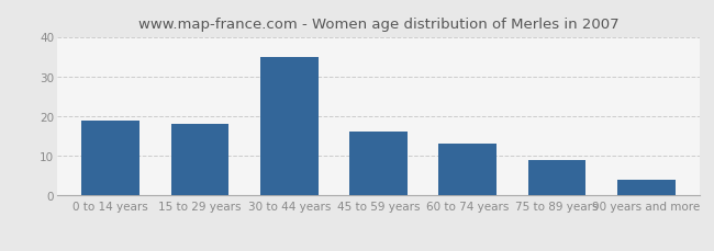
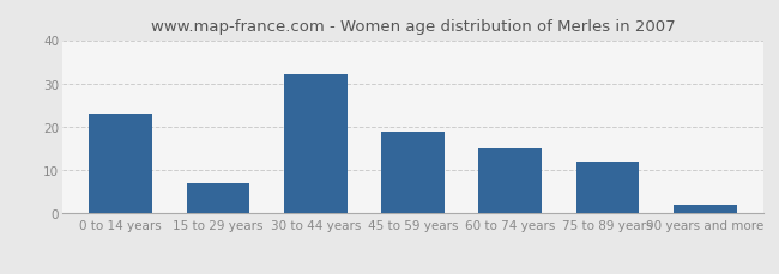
0 to 14 years: 19 -> 23
15 to 29 years: 18 -> 7
30 to 44 years: 35 -> 32
45 to 59 years: 16 -> 19
60 to 74 years: 13 -> 15
75 to 89 years: 9 -> 12
90 years and more: 4 -> 2
